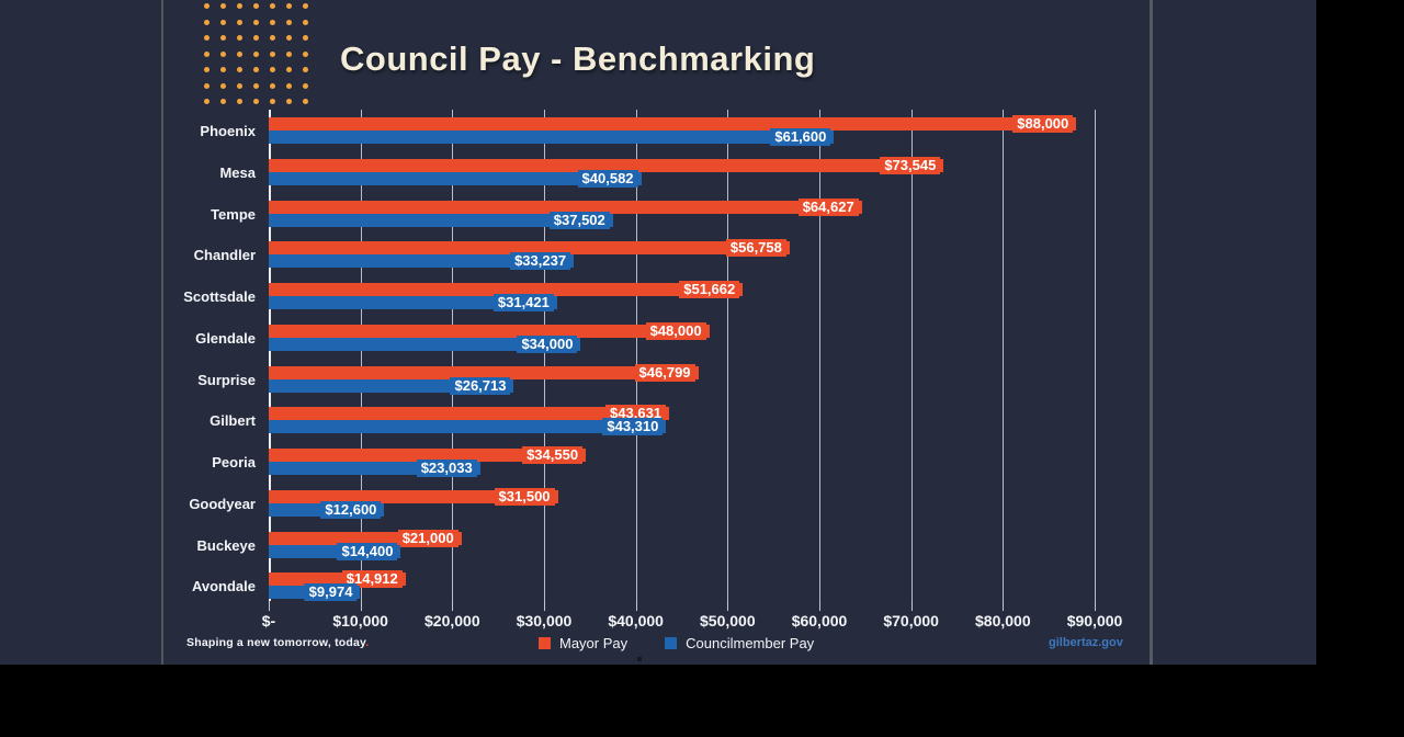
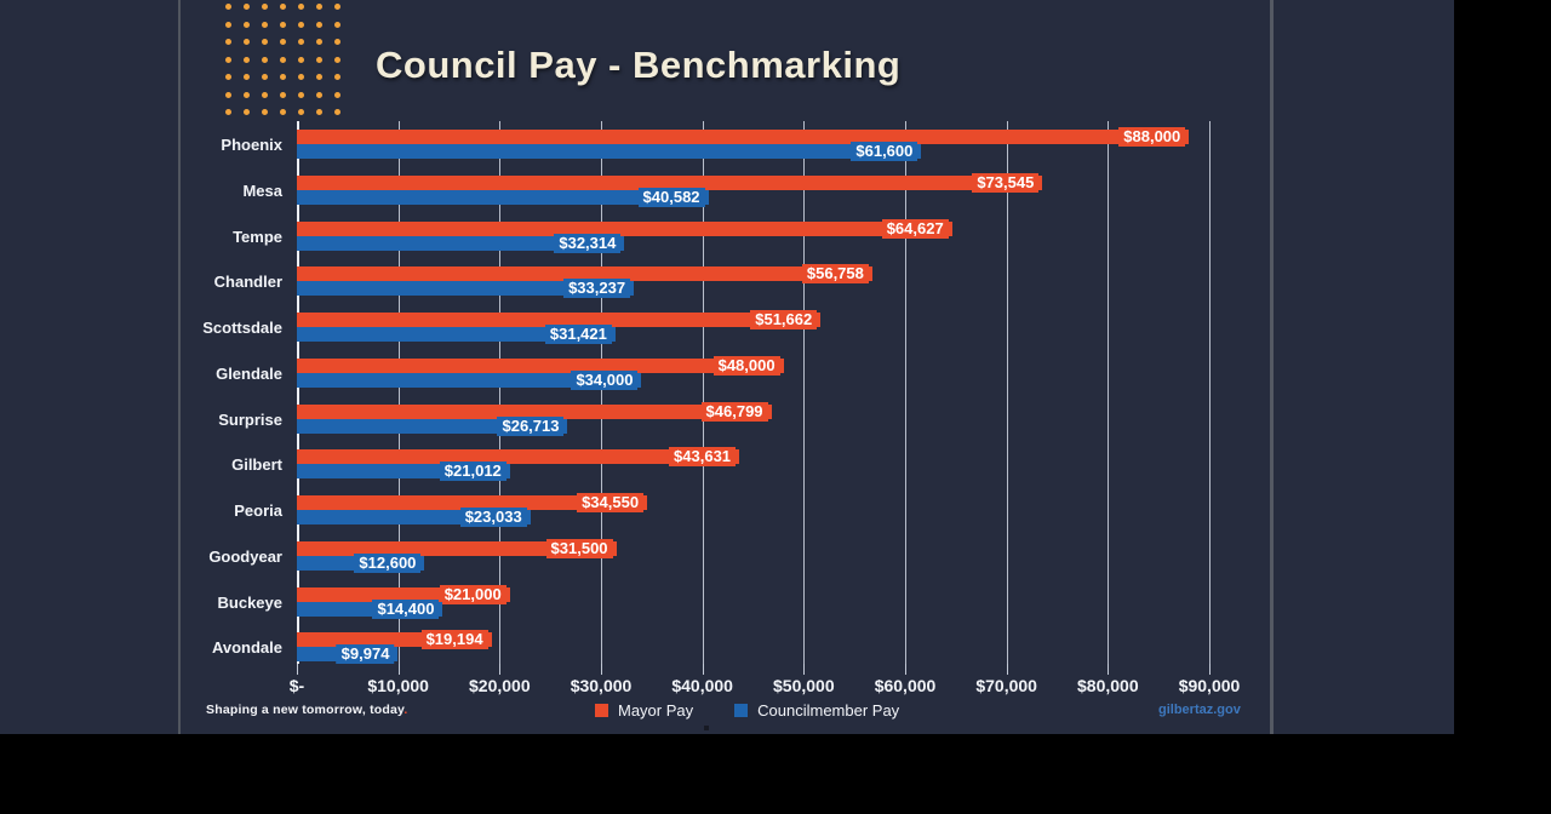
Councilmember Pay/Tempe: $37,502 -> $32,314
Councilmember Pay/Gilbert: $43,310 -> $21,012
Mayor Pay/Avondale: $14,912 -> $19,194
